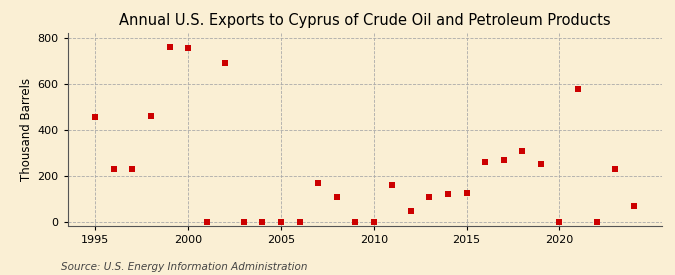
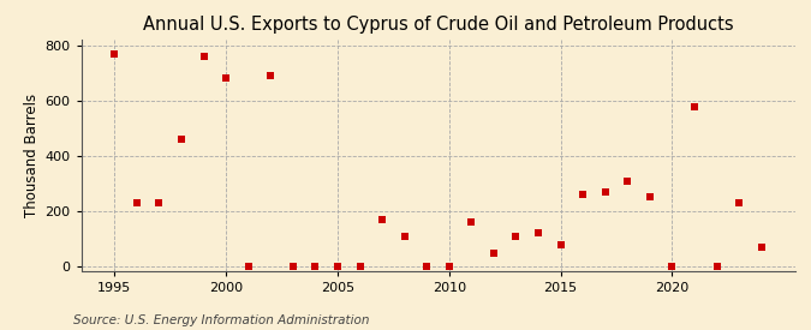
1995: 455 -> 770
2000: 755 -> 680
2015: 125 -> 80
